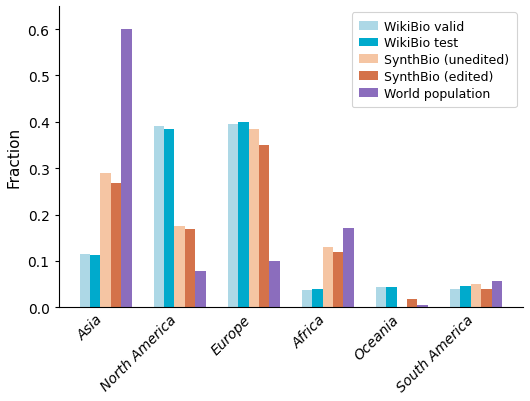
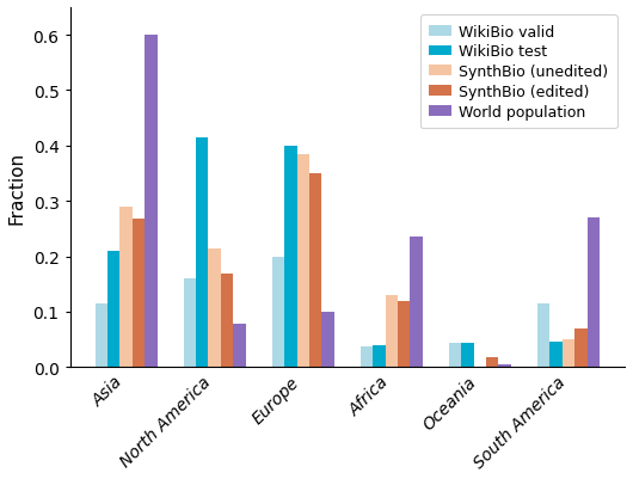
WikiBio test/Asia: 0.112 -> 0.210
WikiBio valid/North America: 0.390 -> 0.160
WikiBio test/North America: 0.385 -> 0.415
SynthBio (unedited)/North America: 0.175 -> 0.215
WikiBio valid/Europe: 0.395 -> 0.200
World population/Africa: 0.170 -> 0.235
WikiBio valid/South America: 0.040 -> 0.115
SynthBio (edited)/South America: 0.040 -> 0.070
World population/South America: 0.057 -> 0.270
